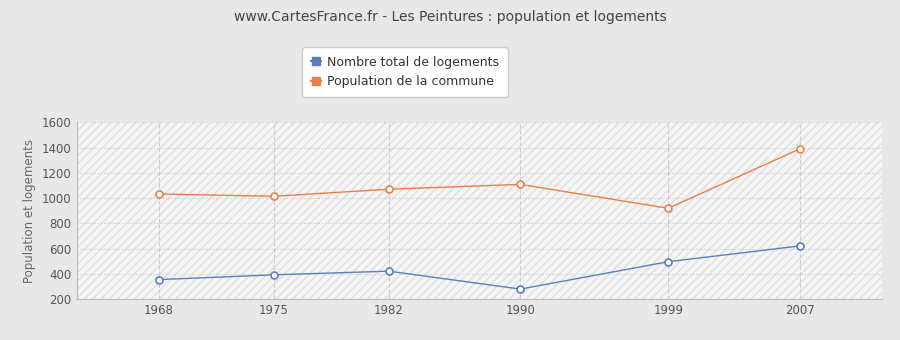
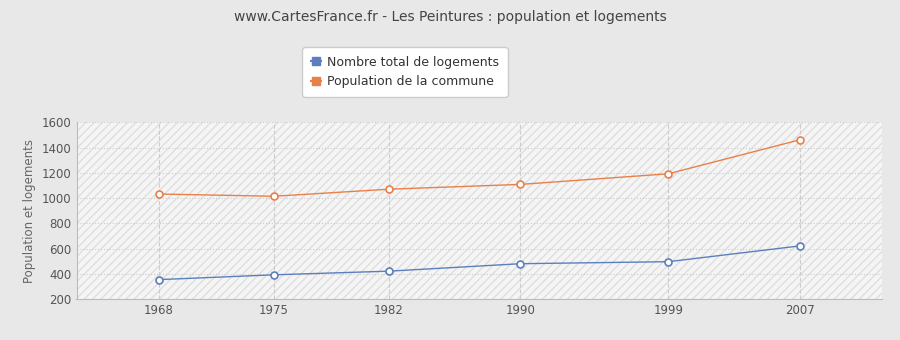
Nombre total de logements/1990: 280 -> 480
Population de la commune/1999: 920 -> 1190
Population de la commune/2007: 1390 -> 1460
